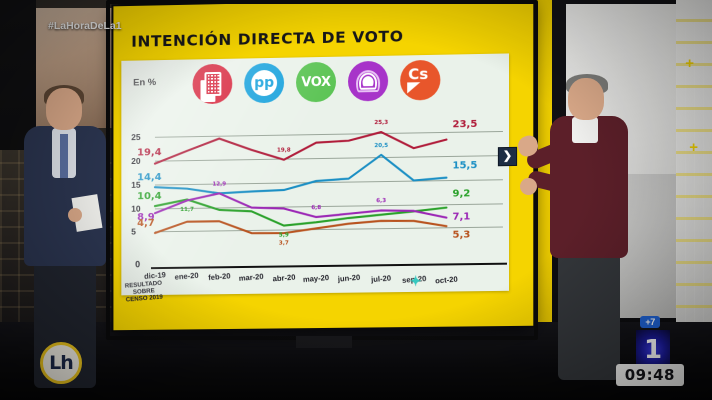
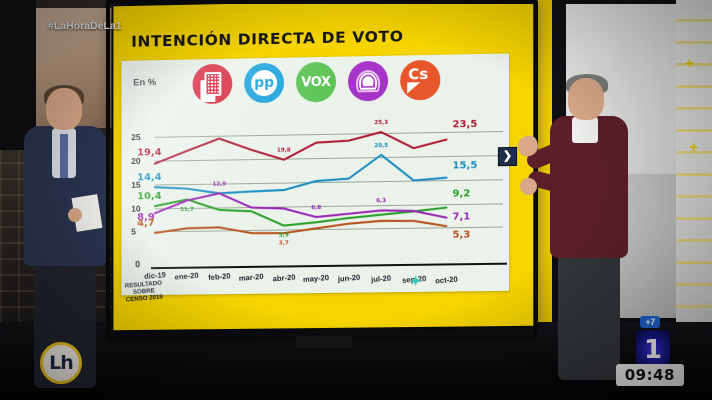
Cs/ene-20: 7 -> 6
Cs/feb-20: 7 -> 6
